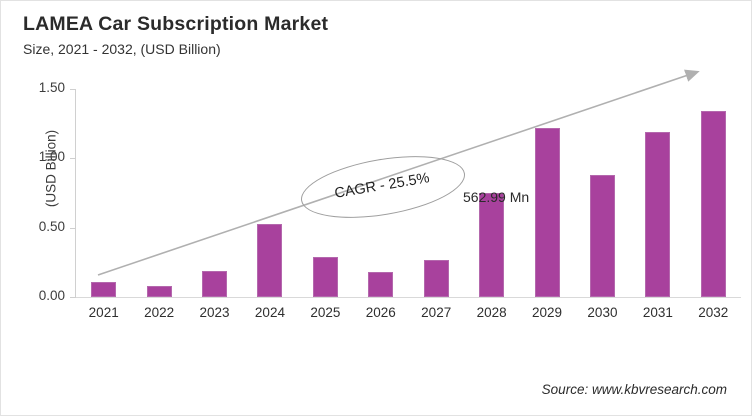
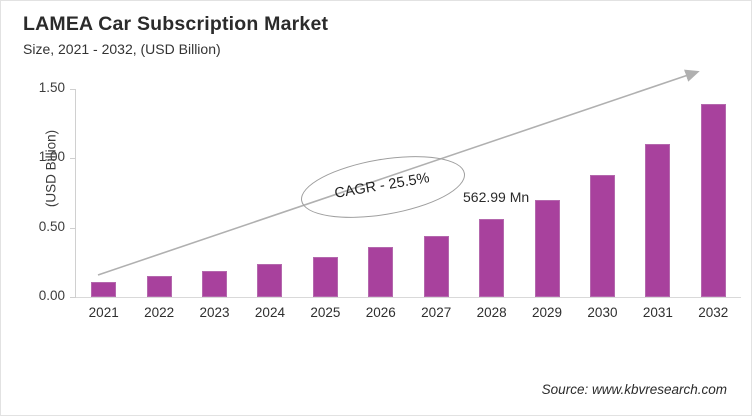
2022: 0.08 -> 0.15
2024: 0.53 -> 0.24
2026: 0.18 -> 0.36
2027: 0.27 -> 0.44
2028: 0.75 -> 0.56
2029: 1.22 -> 0.70
2031: 1.19 -> 1.10
2032: 1.34 -> 1.39
